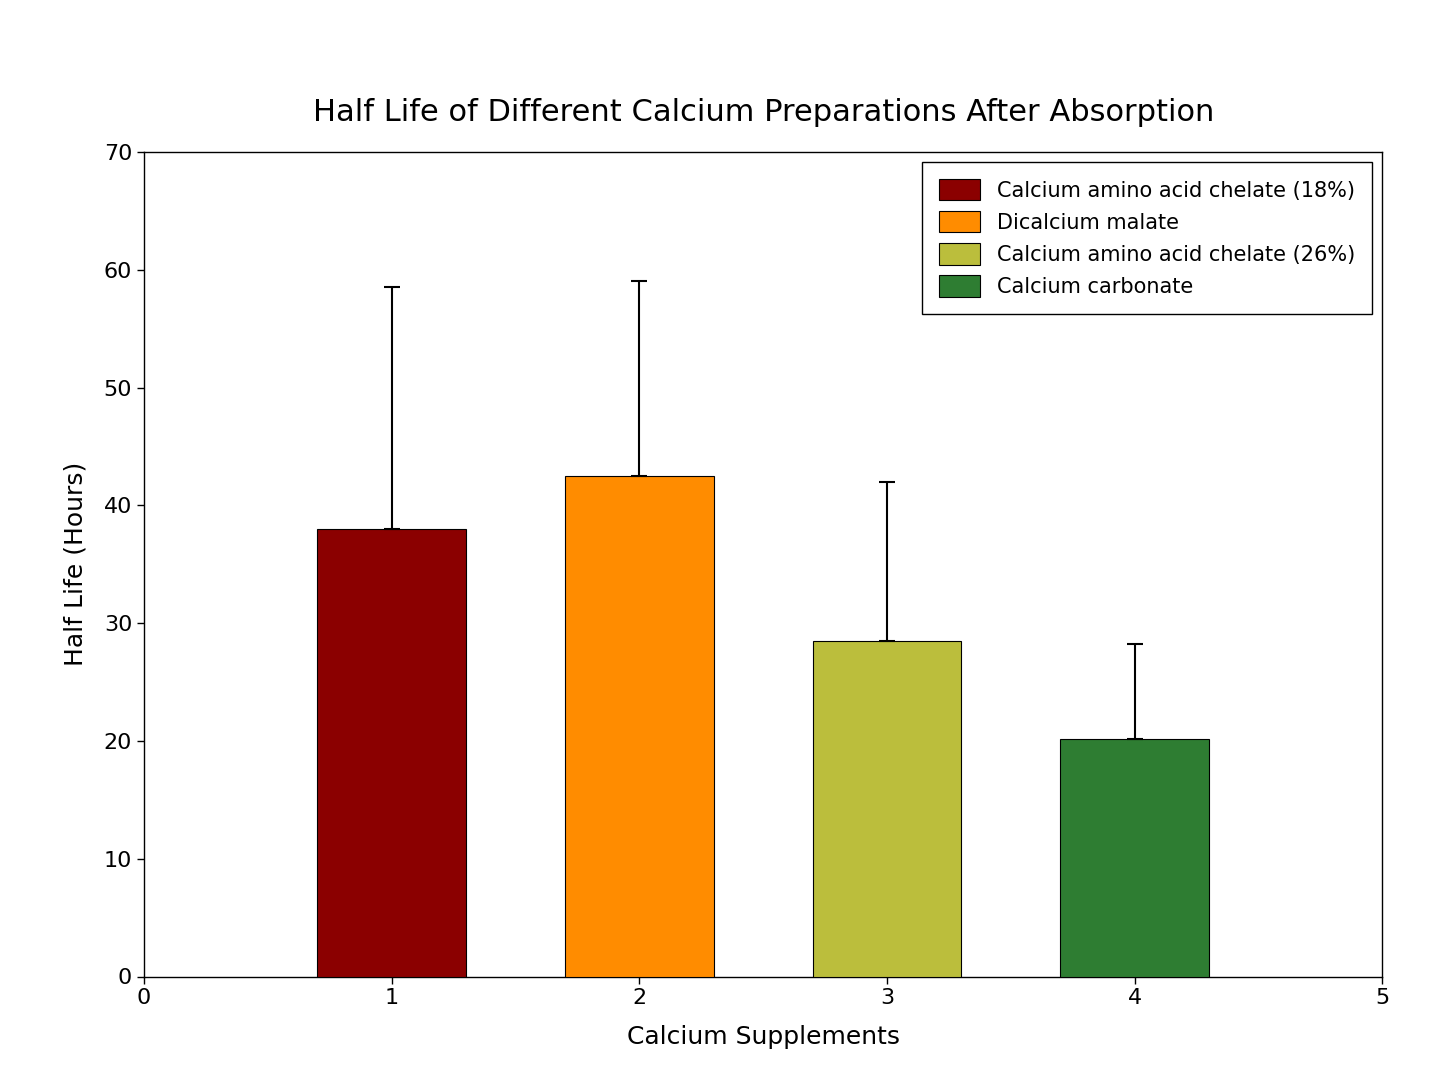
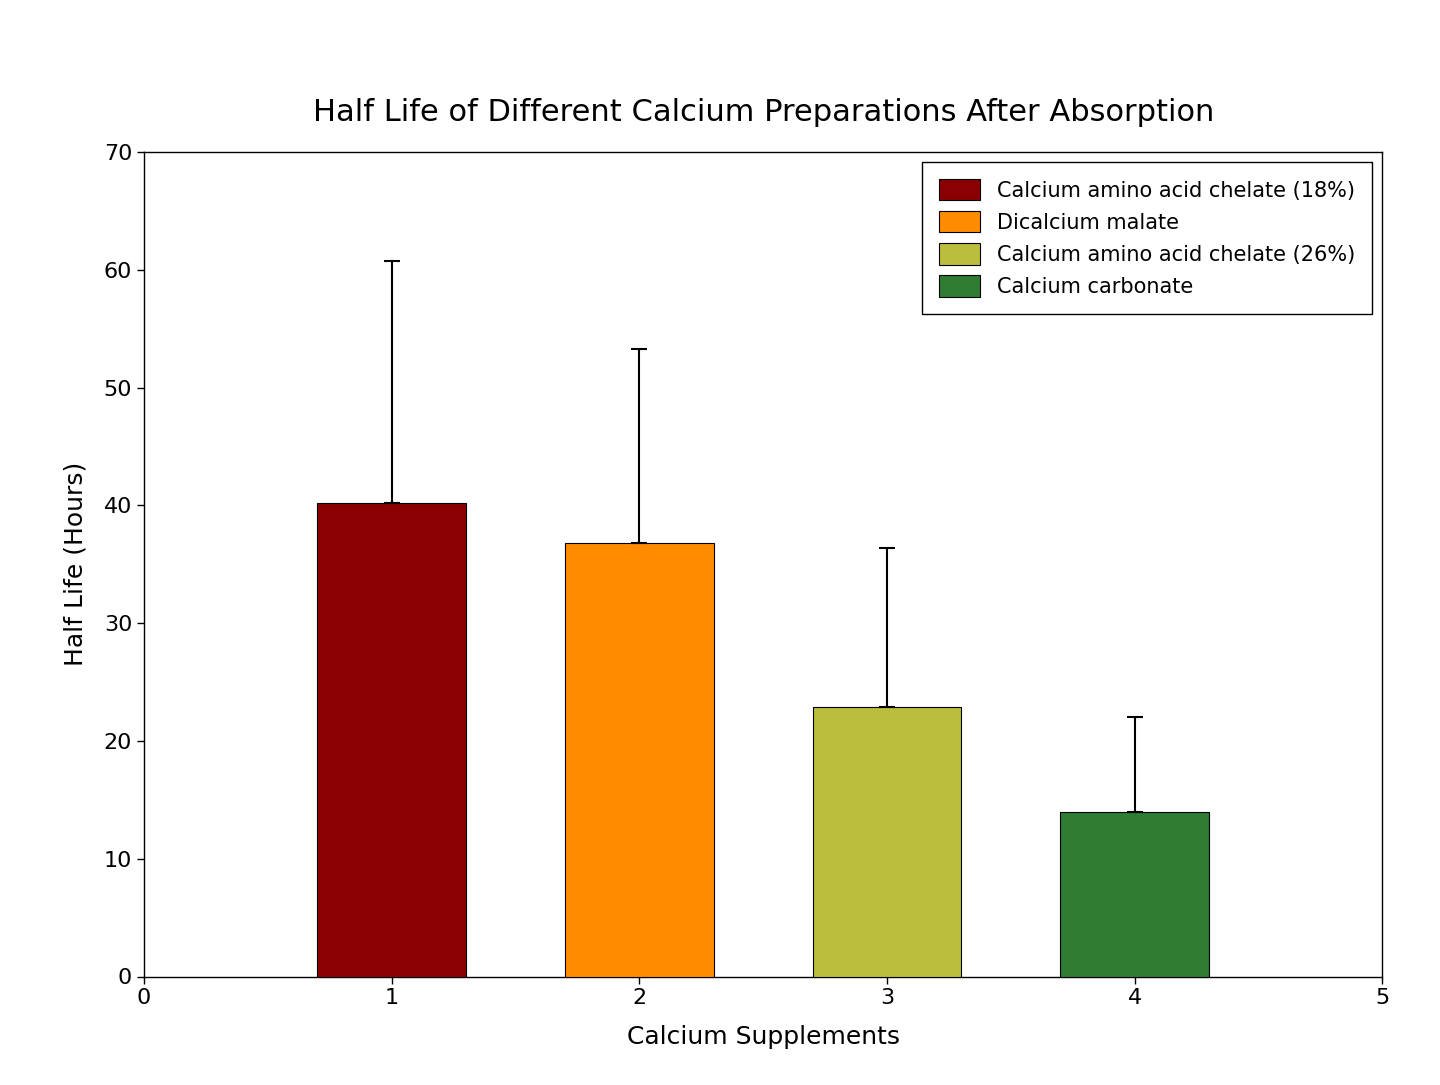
1: 38.0 -> 40.2
2: 42.5 -> 36.8
3: 28.5 -> 22.9
4: 20.2 -> 14.0
